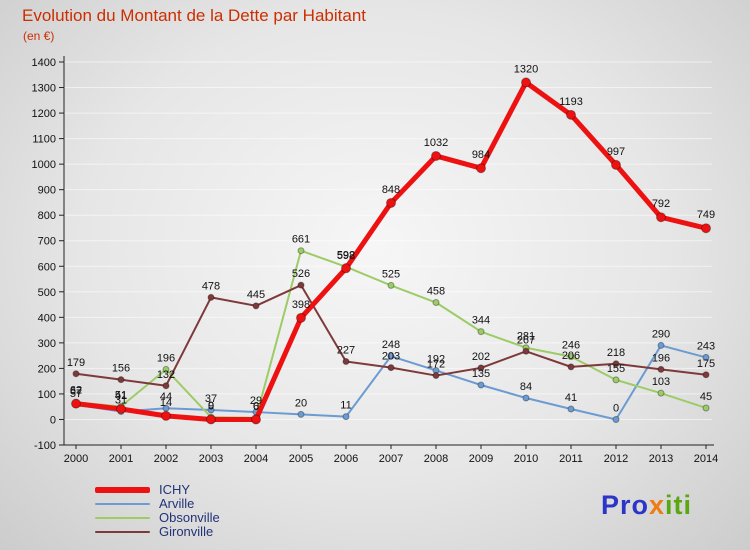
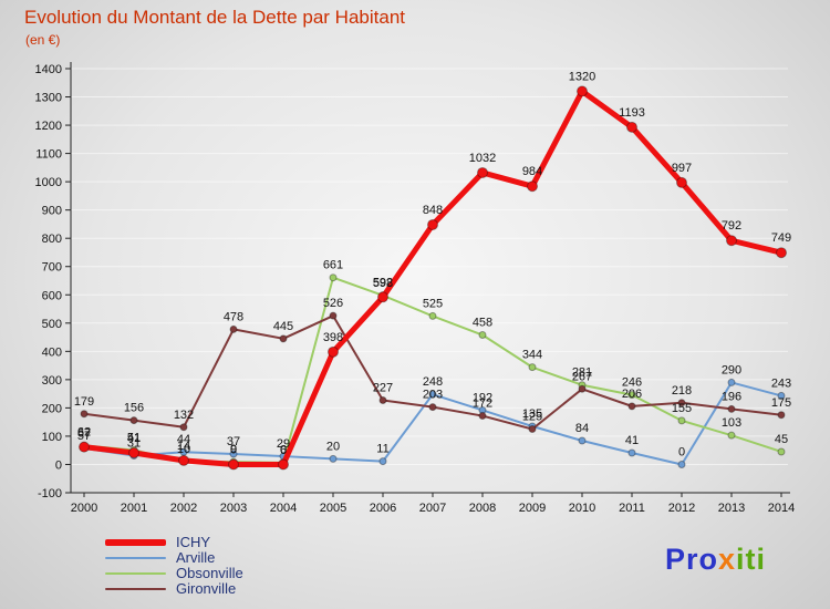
Obsonville/2002: 196 -> 10
Gironville/2009: 202 -> 125
